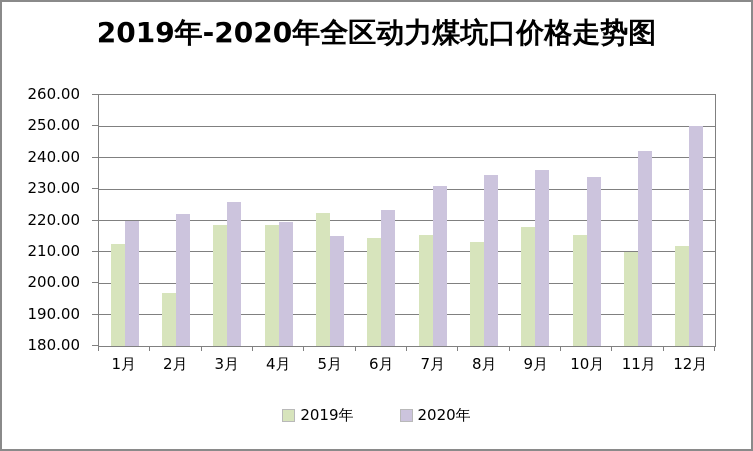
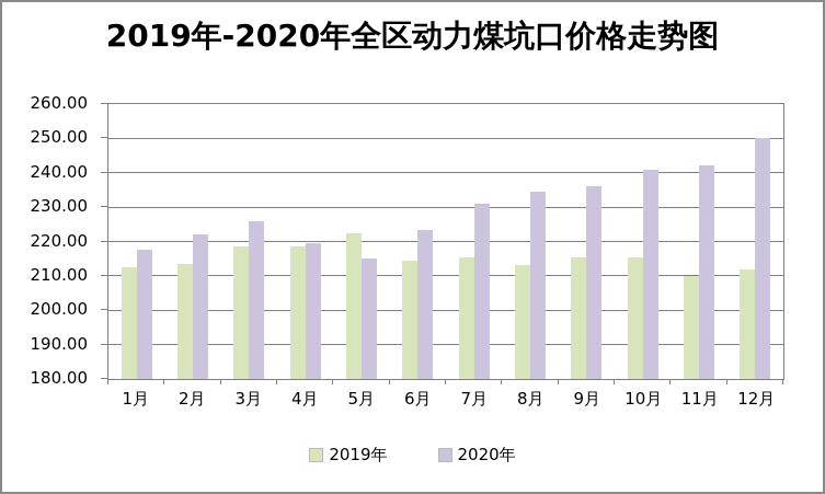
2020年/1月: 220 -> 218
2019年/2月: 197 -> 214
2019年/9月: 218 -> 216
2020年/10月: 234 -> 241
